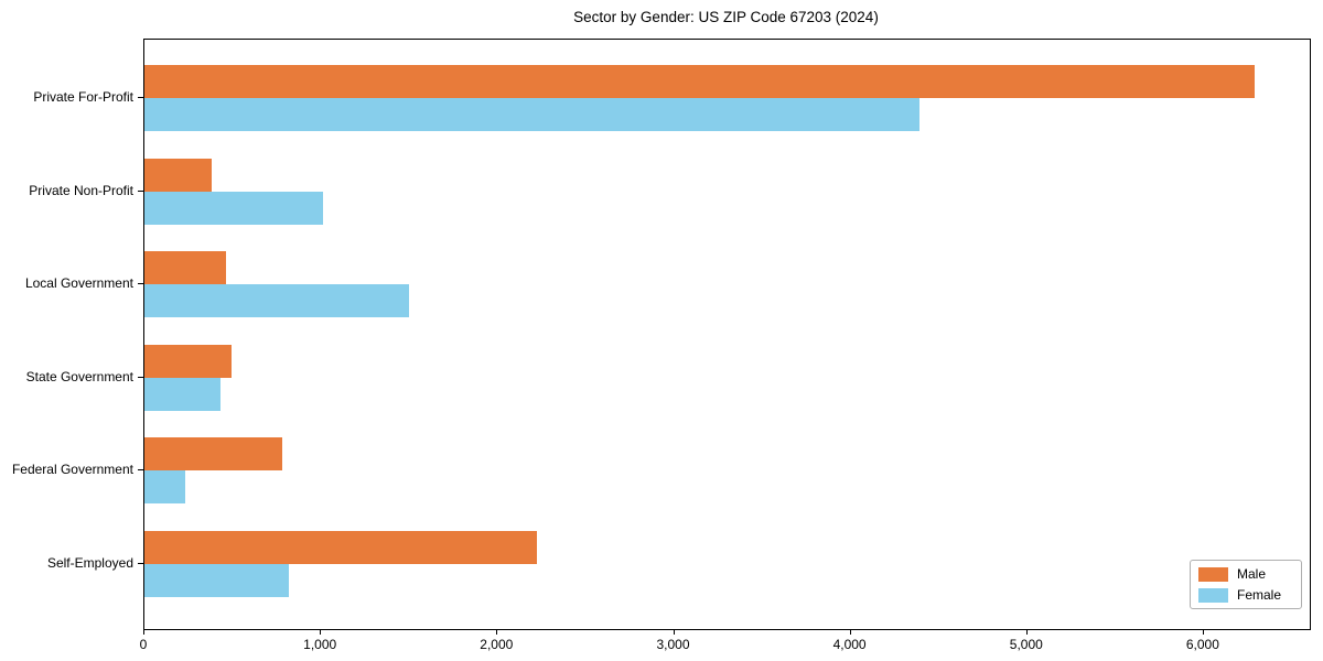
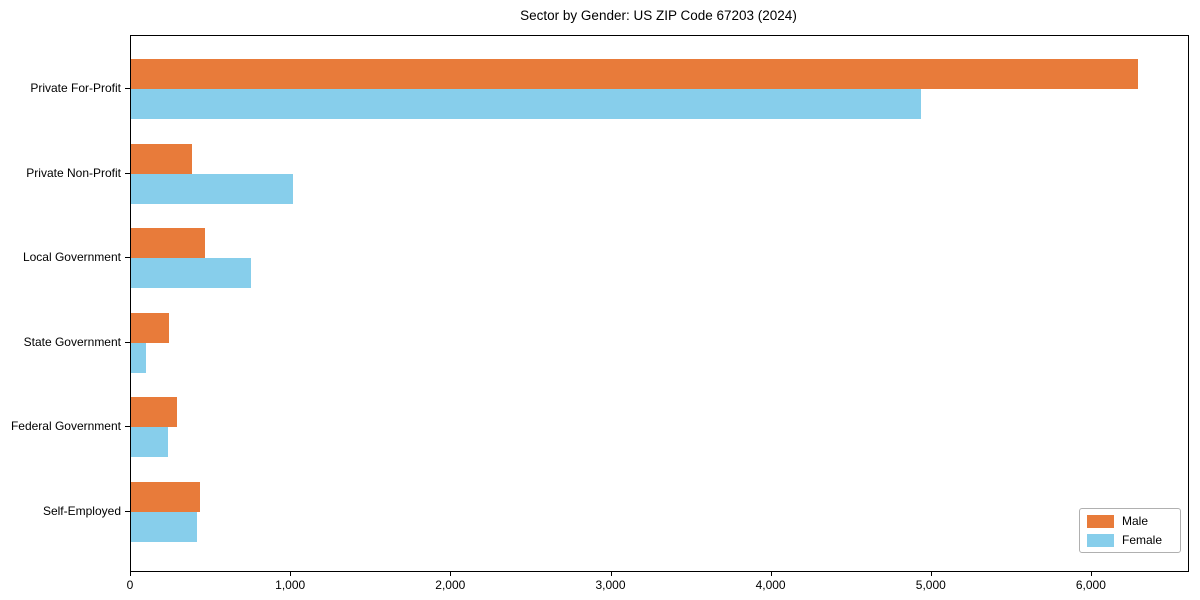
Female/Private For-Profit: 4390 -> 4930
Female/Local Government: 1500 -> 750
Male/State Government: 490 -> 240
Female/State Government: 430 -> 100
Male/Federal Government: 780 -> 290
Male/Self-Employed: 2220 -> 430
Female/Self-Employed: 820 -> 410
